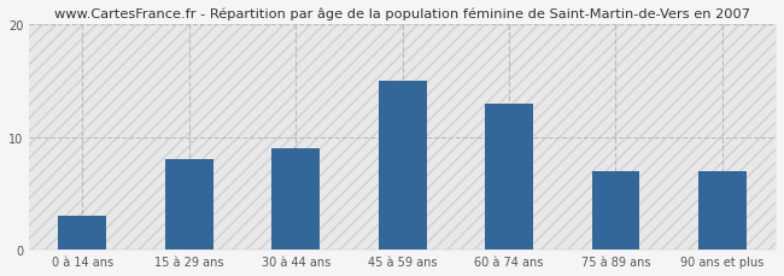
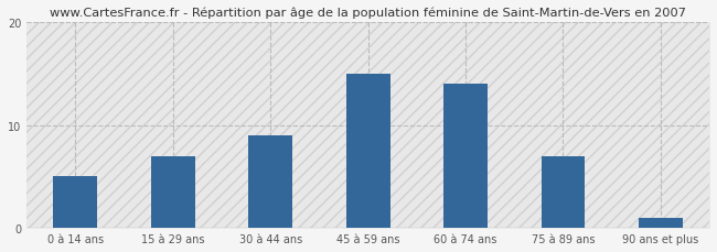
0 à 14 ans: 3 -> 5
15 à 29 ans: 8 -> 7
60 à 74 ans: 13 -> 14
90 ans et plus: 7 -> 1
